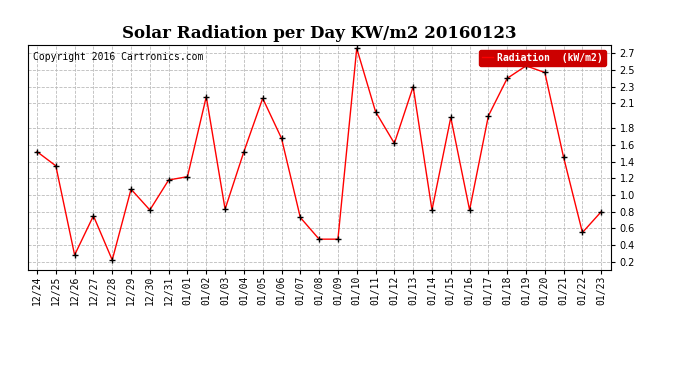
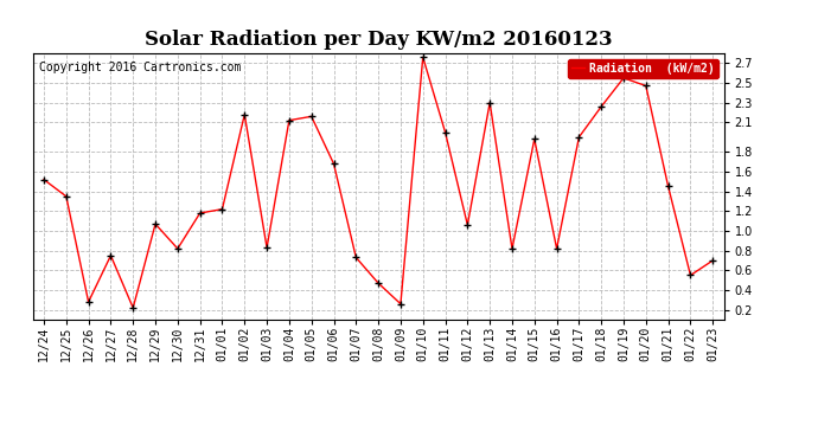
01/04: 1.52 -> 2.12
01/09: 0.47 -> 0.26
01/12: 1.62 -> 1.06
01/18: 2.40 -> 2.26
01/23: 0.80 -> 0.70
